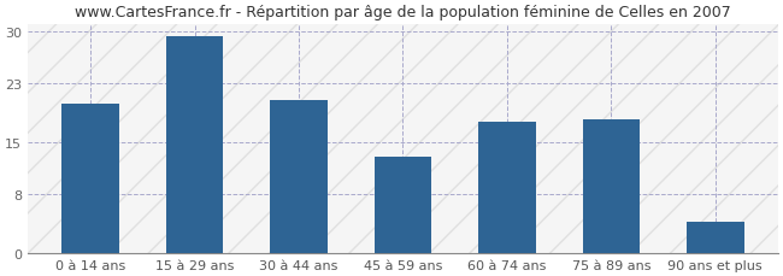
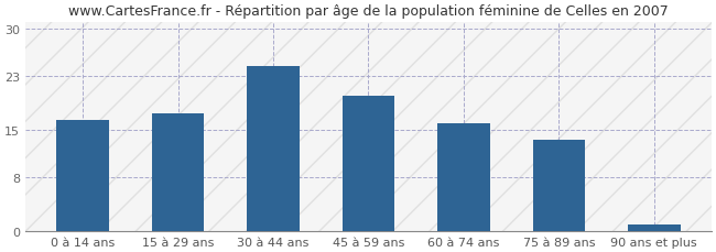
0 à 14 ans: 20.2 -> 16.5
15 à 29 ans: 29.4 -> 17.5
30 à 44 ans: 20.8 -> 24.5
45 à 59 ans: 13.0 -> 20.0
60 à 74 ans: 17.8 -> 16.0
75 à 89 ans: 18.2 -> 13.5
90 ans et plus: 4.2 -> 1.0
